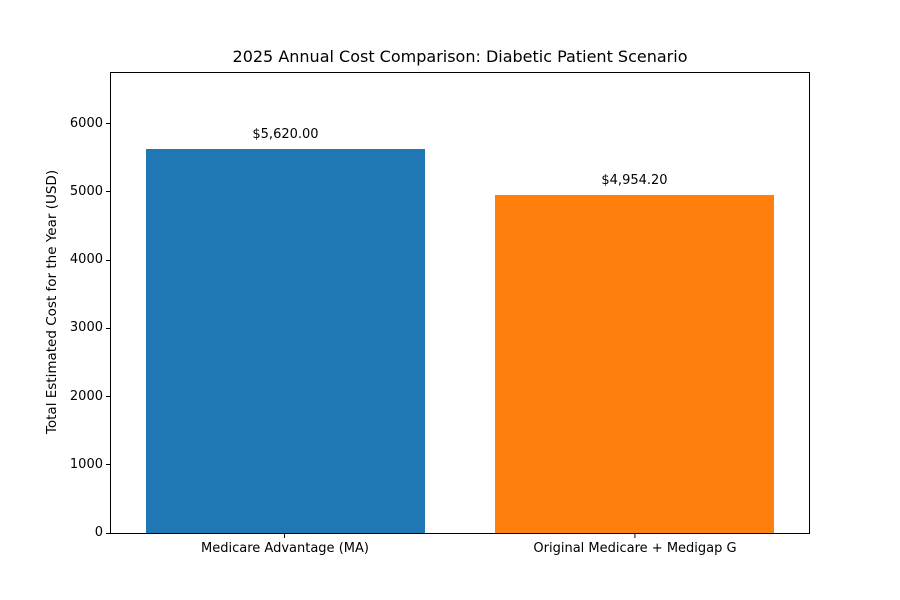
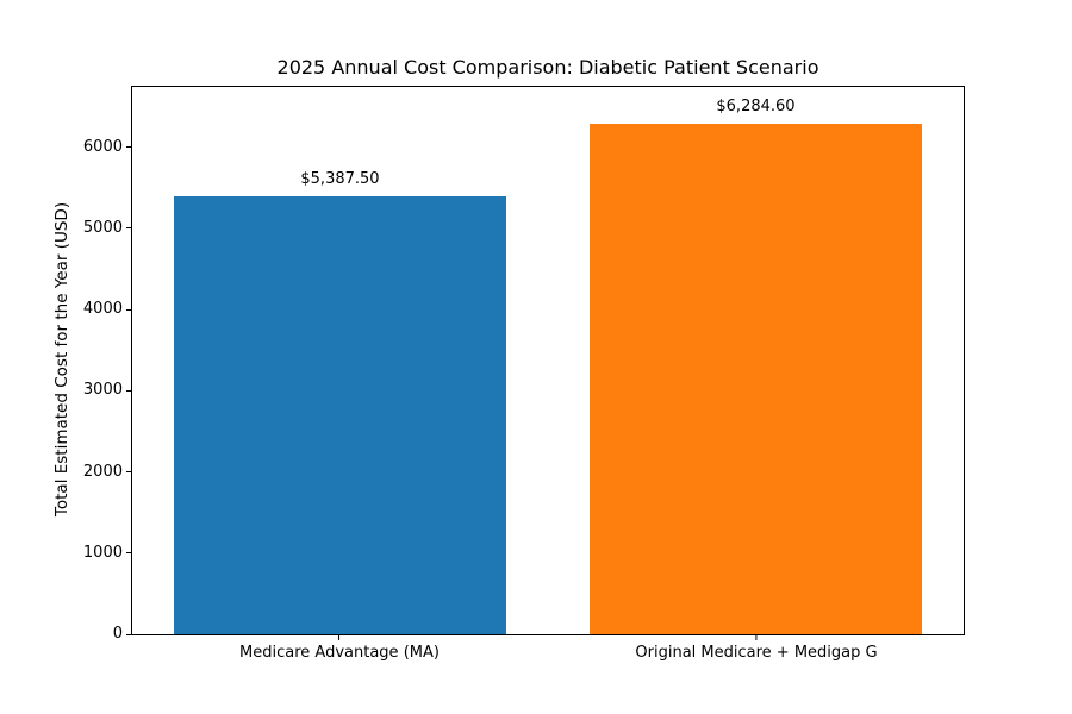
Medicare Advantage (MA): $5,620.00 -> $5,387.50
Original Medicare + Medigap G: $4,954.20 -> $6,284.60
